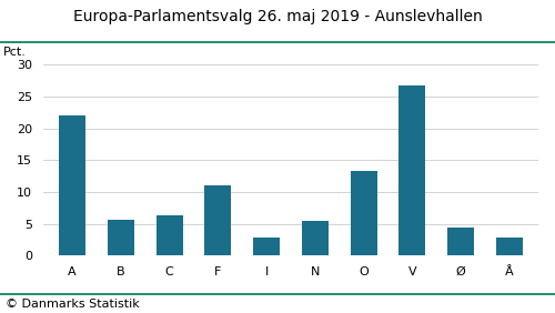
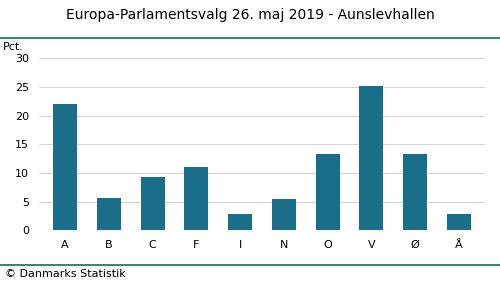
C: 6.4 -> 9.4
V: 26.7 -> 25.2
Ø: 4.5 -> 13.4
